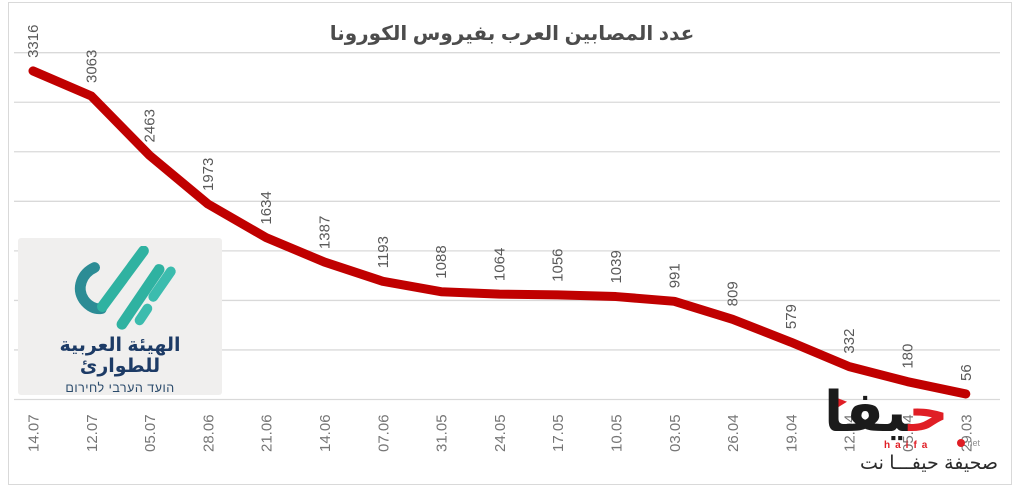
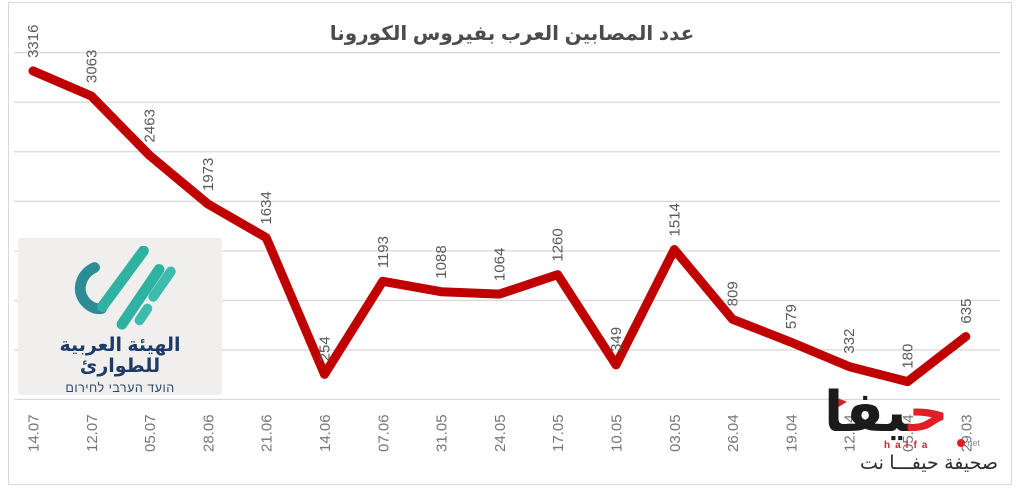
14.06: 1387 -> 254
17.05: 1056 -> 1260
10.05: 1039 -> 349
03.05: 991 -> 1514
29.03: 56 -> 635
